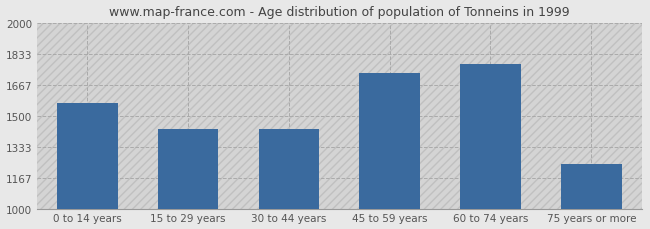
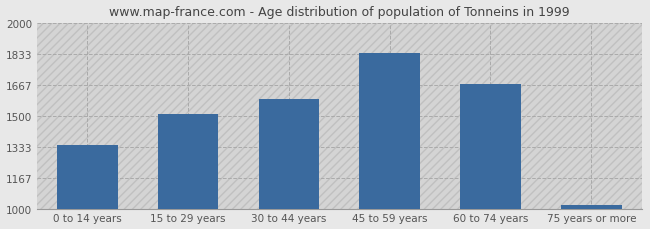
0 to 14 years: 1570 -> 1340
15 to 29 years: 1430 -> 1510
30 to 44 years: 1430 -> 1590
45 to 59 years: 1730 -> 1840
60 to 74 years: 1780 -> 1670
75 years or more: 1240 -> 1020
